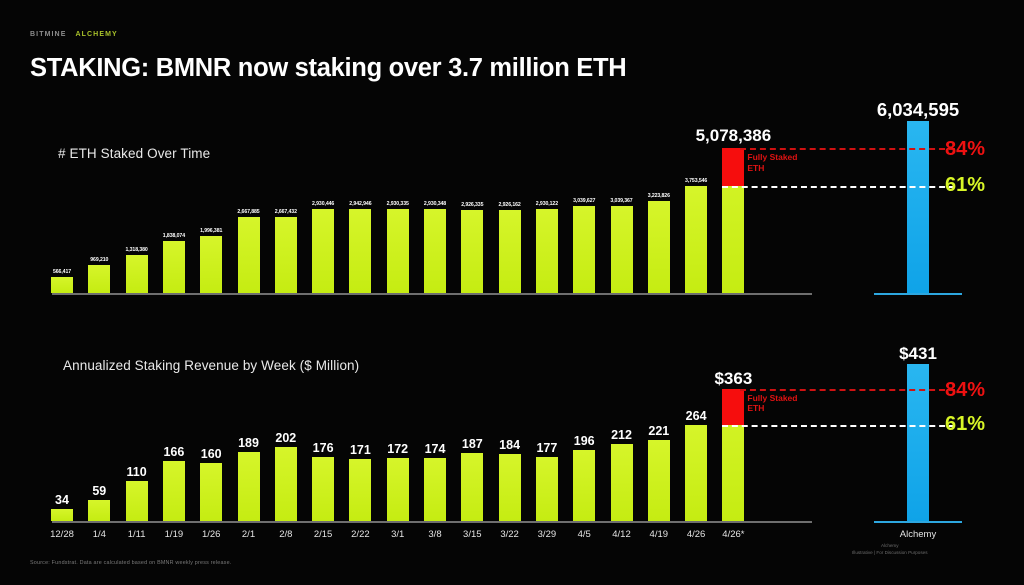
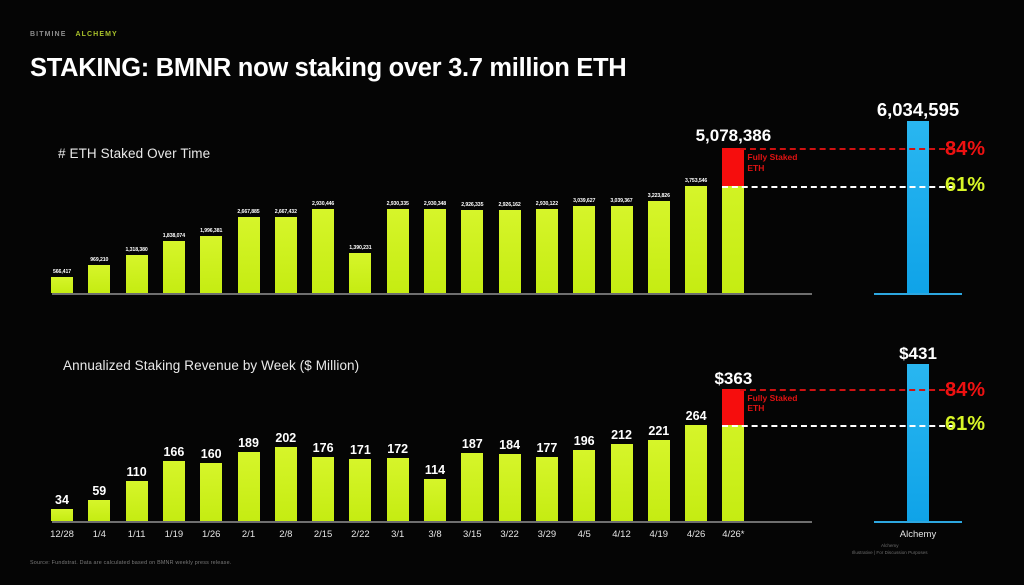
# ETH Staked Over Time/2/22: 2,942,946 -> 1,390,231
Annualized Staking Revenue by Week ($ Million)/3/8: 174 -> 114
